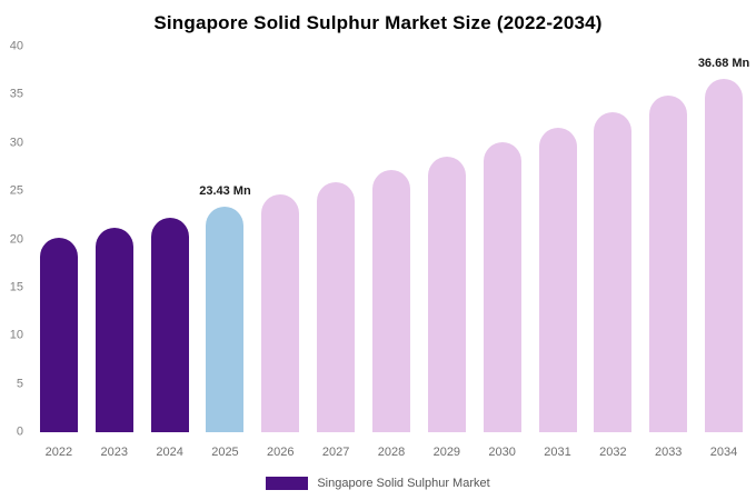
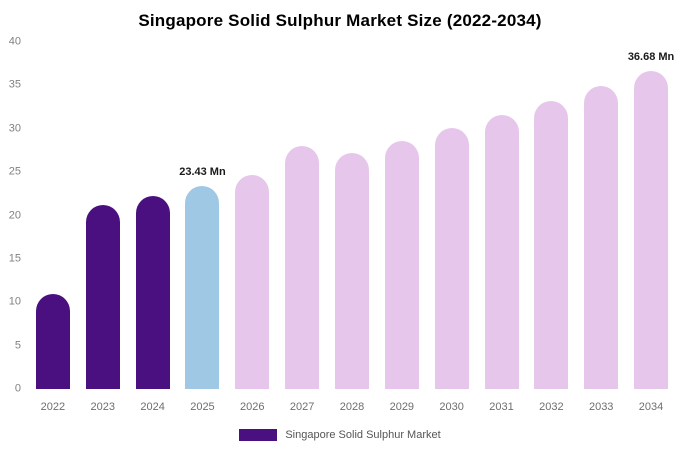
2022: 20 -> 11
2027: 26 -> 28
